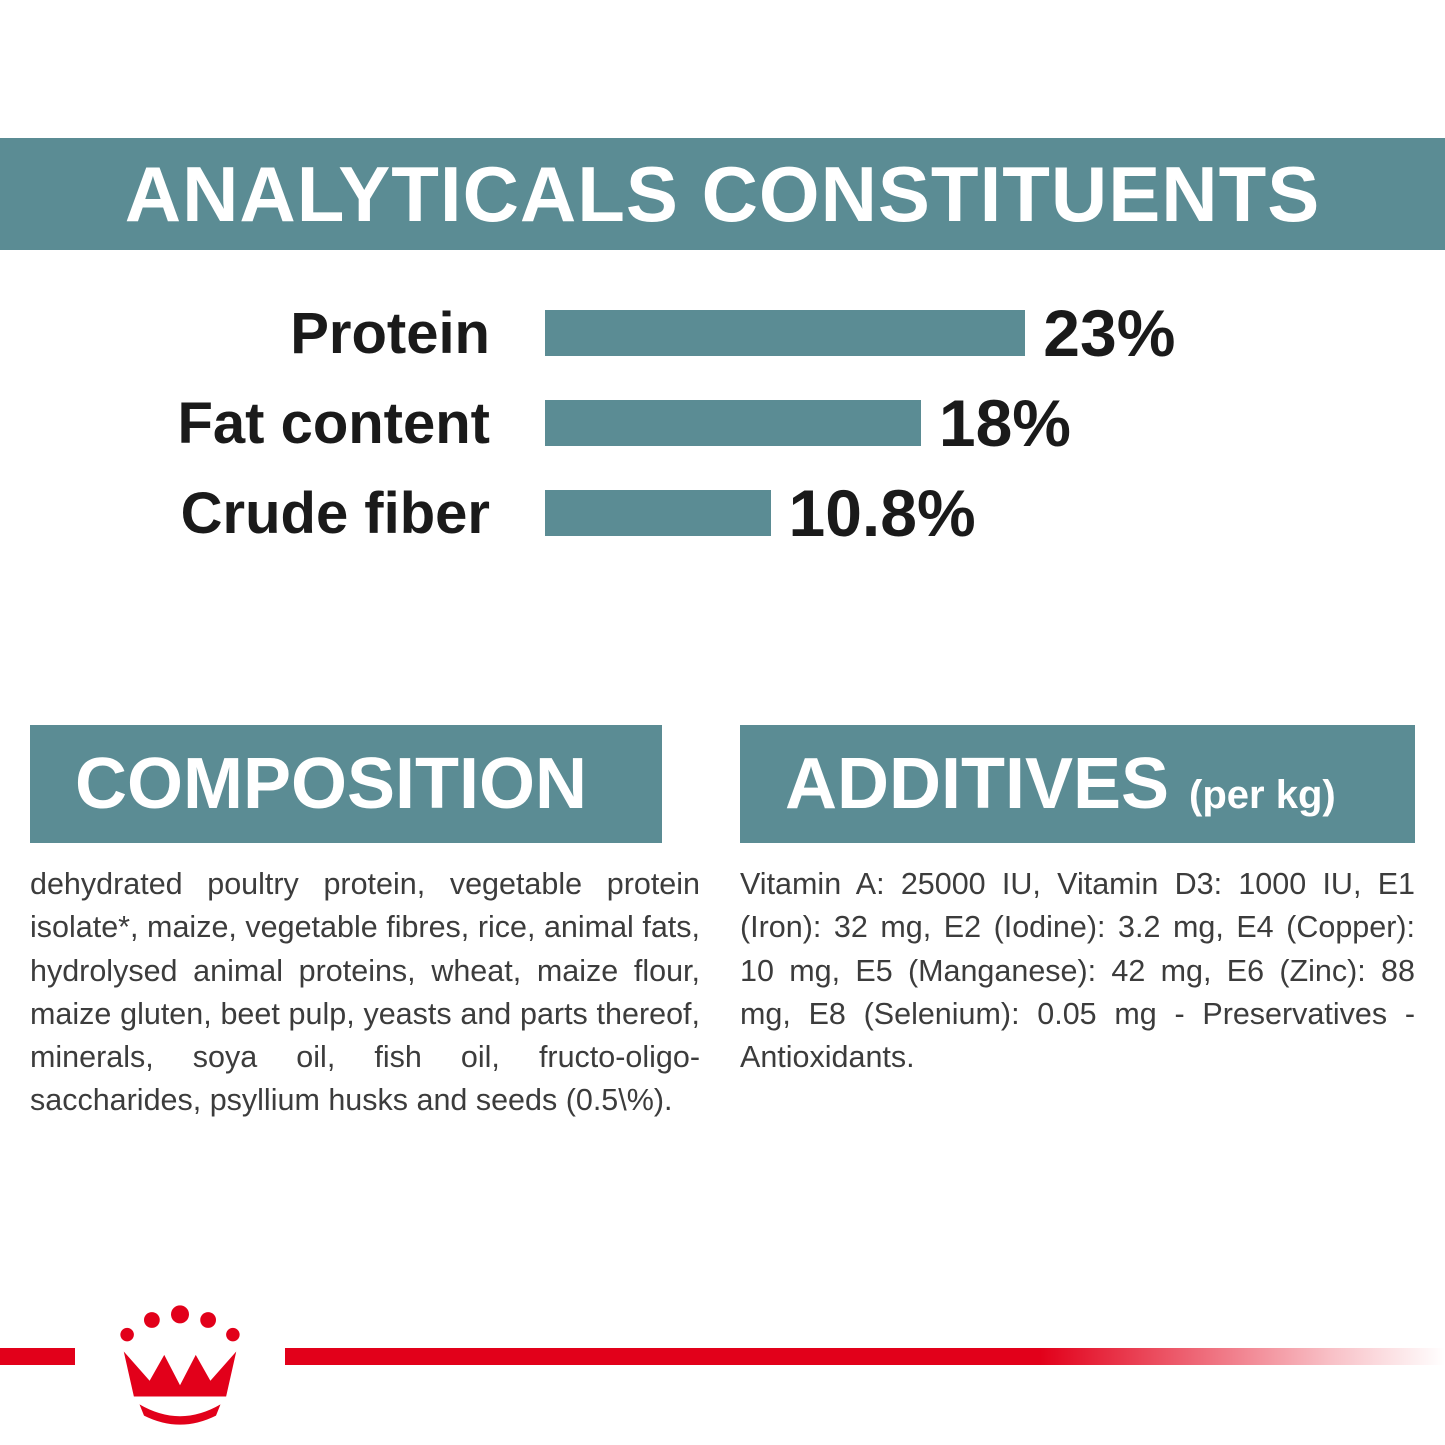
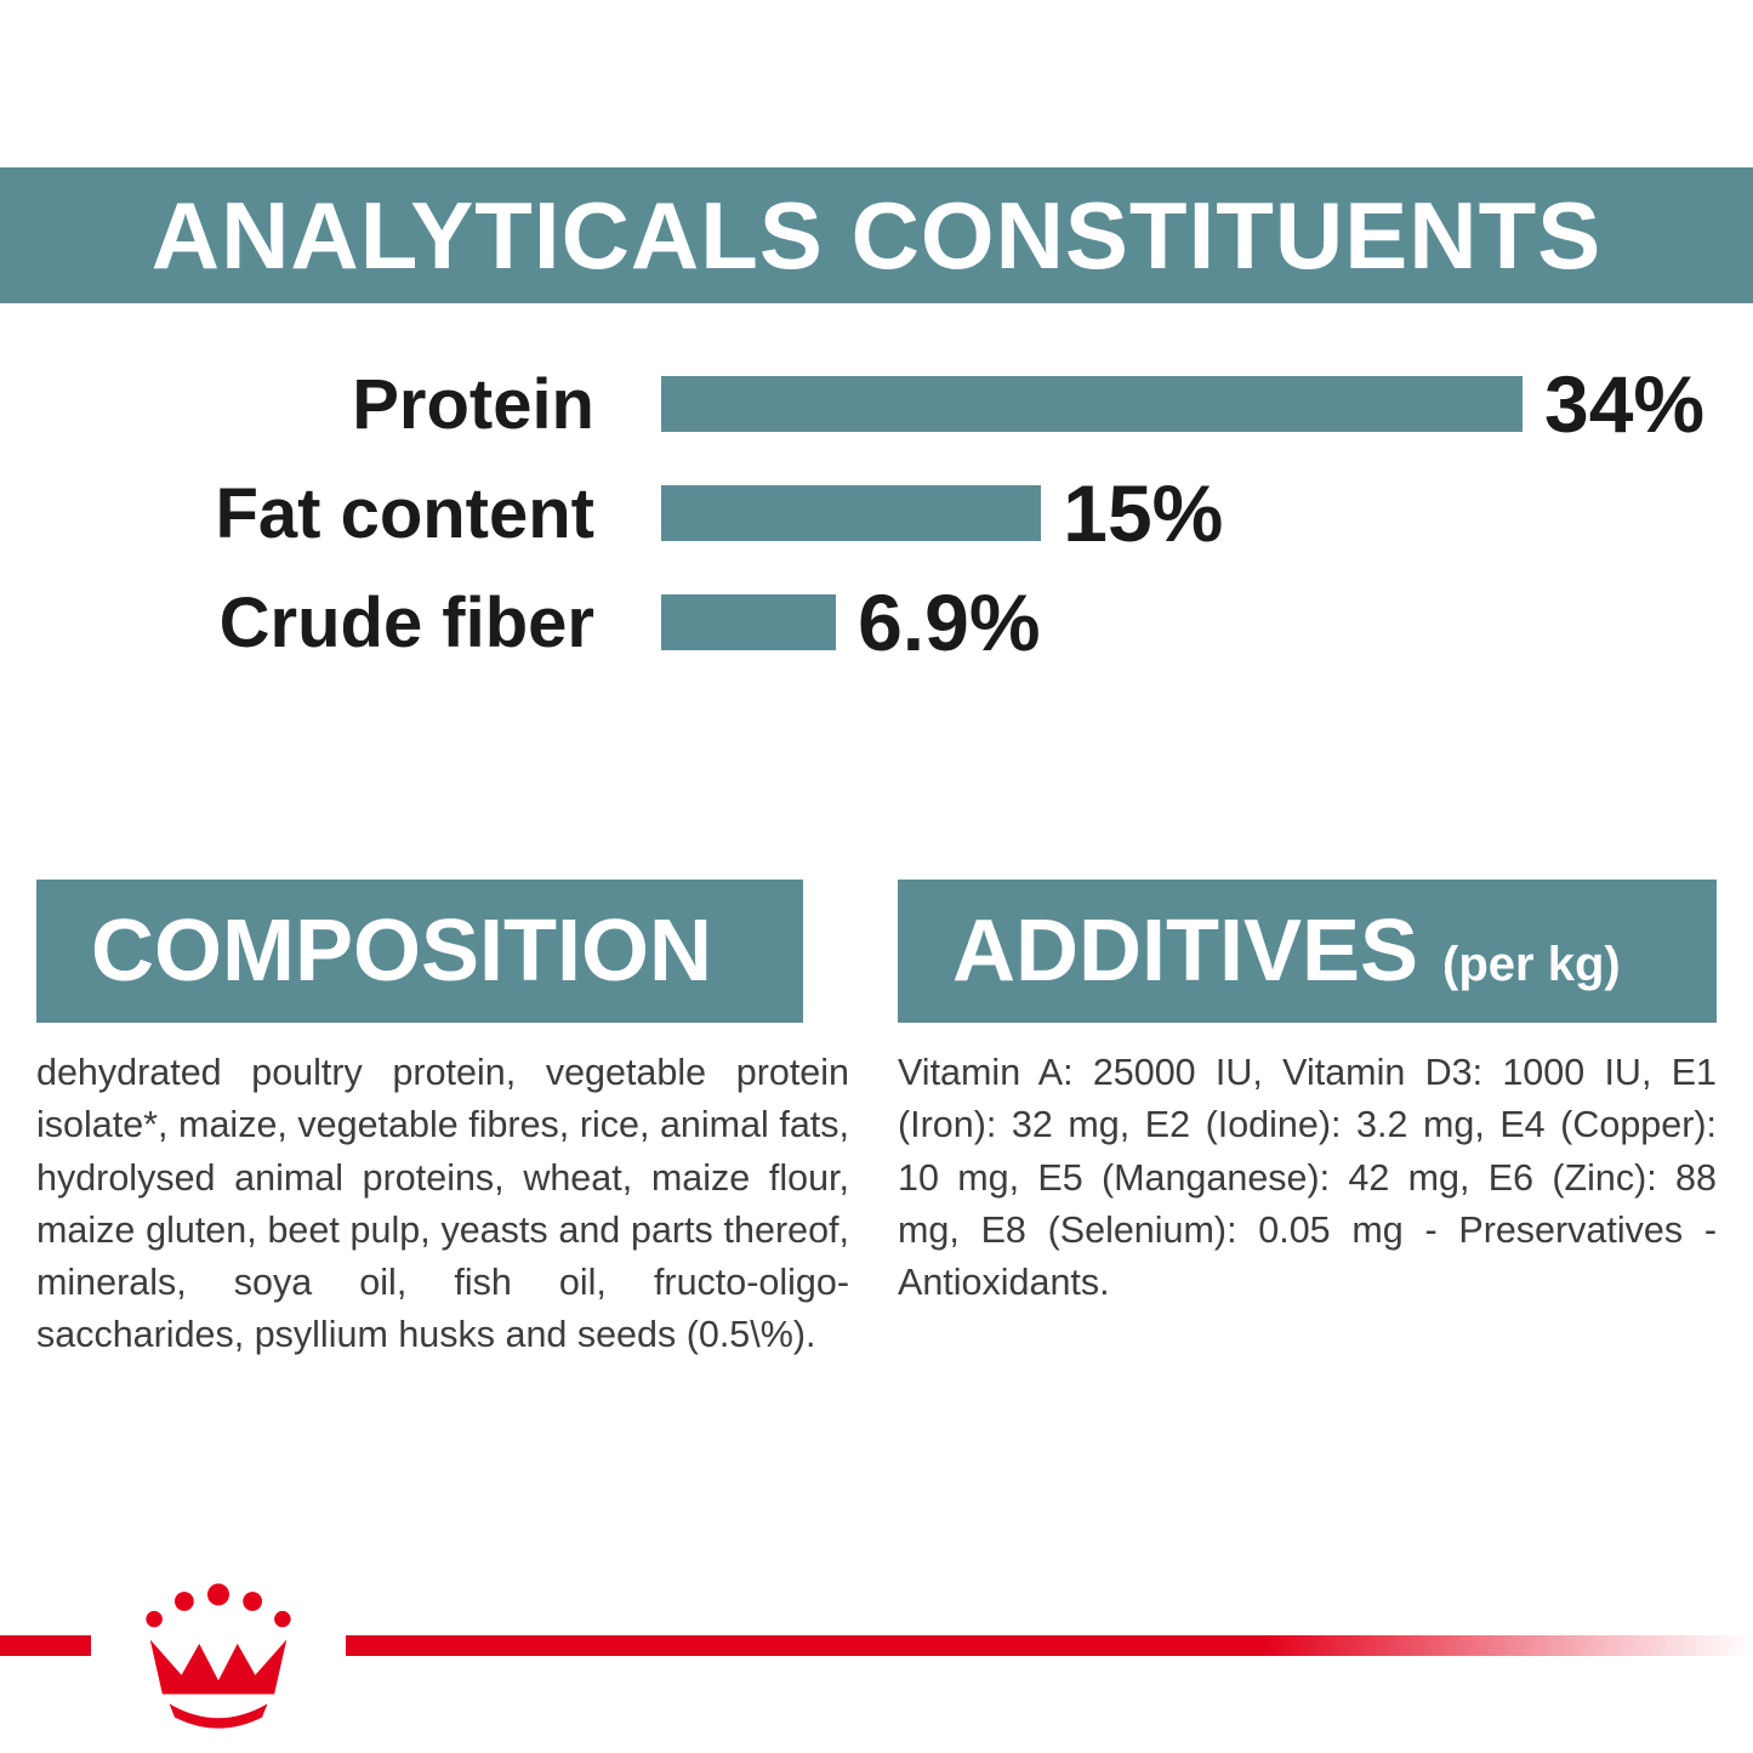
Protein: 23% -> 34%
Fat content: 18% -> 15%
Crude fiber: 10.8% -> 6.9%
